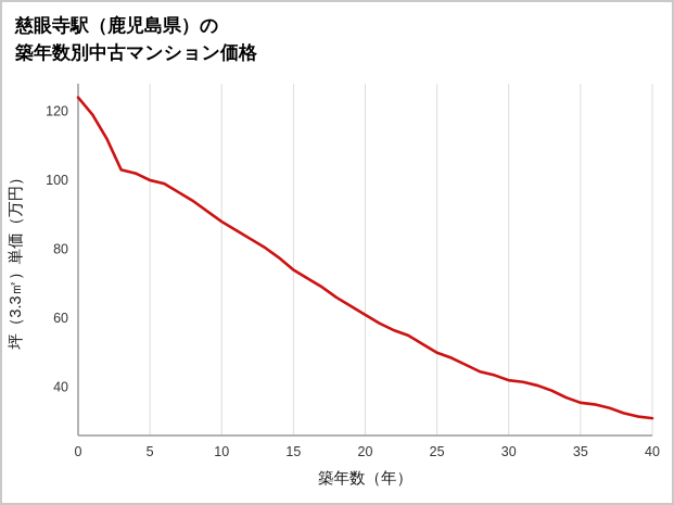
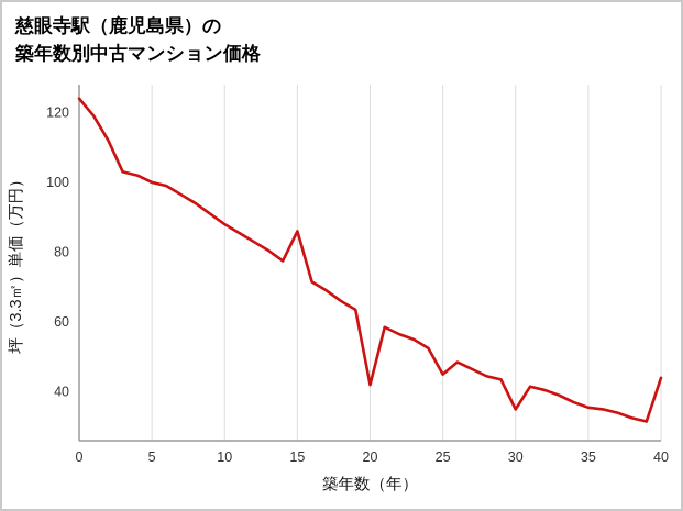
15: 74 -> 86
20: 61 -> 42
25: 50 -> 45
30: 42 -> 35
40: 31 -> 44
